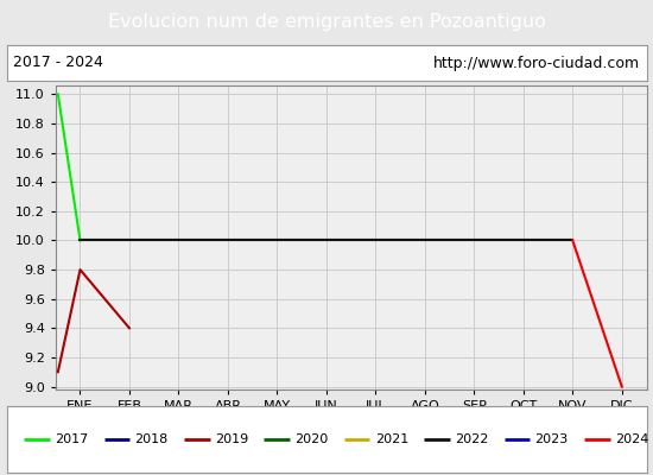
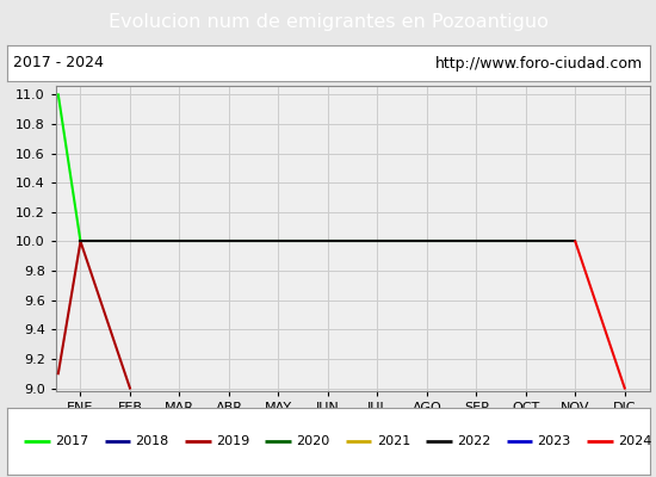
ENE: 9.8 -> 10.0
FEB: 9.4 -> 9.0
